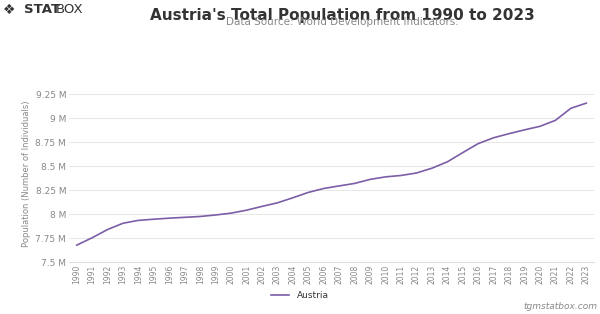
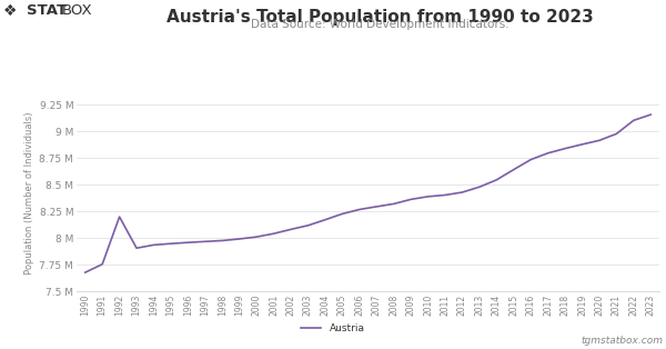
1992: 7.84 M -> 8.20 M
